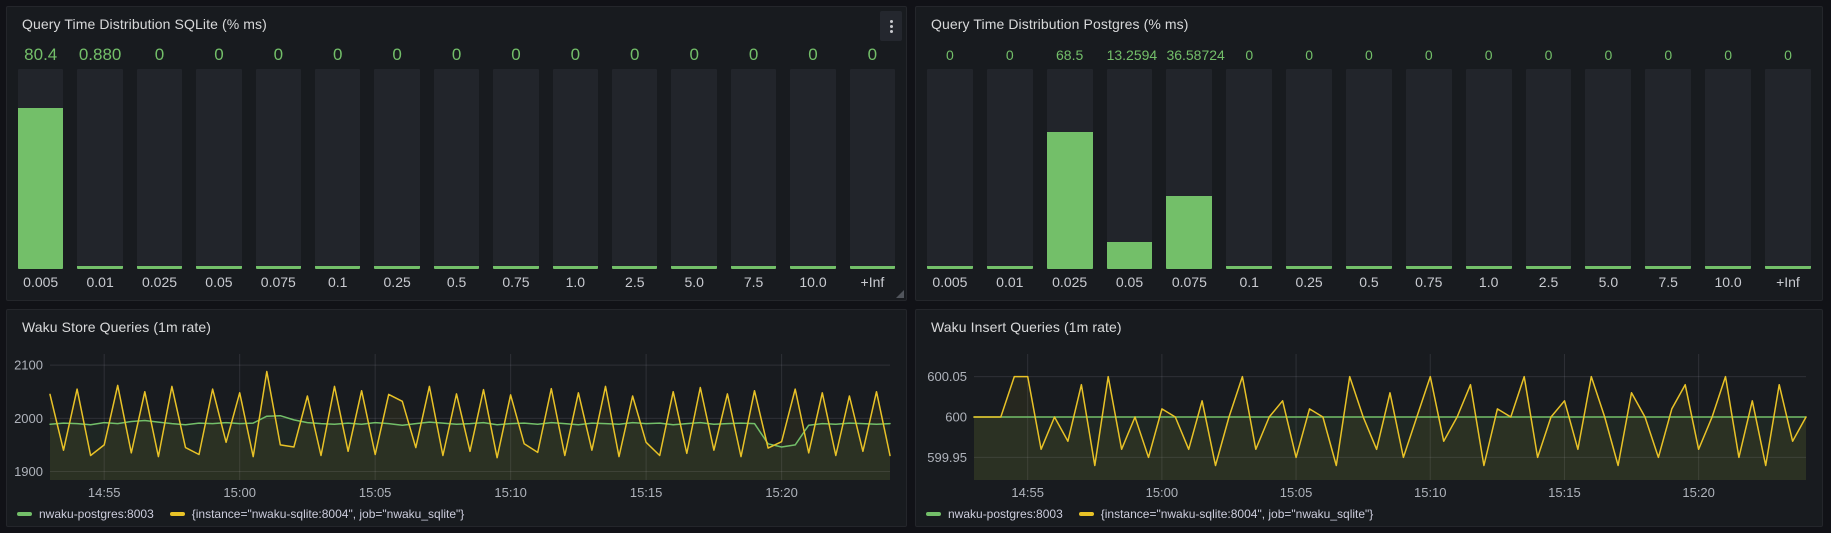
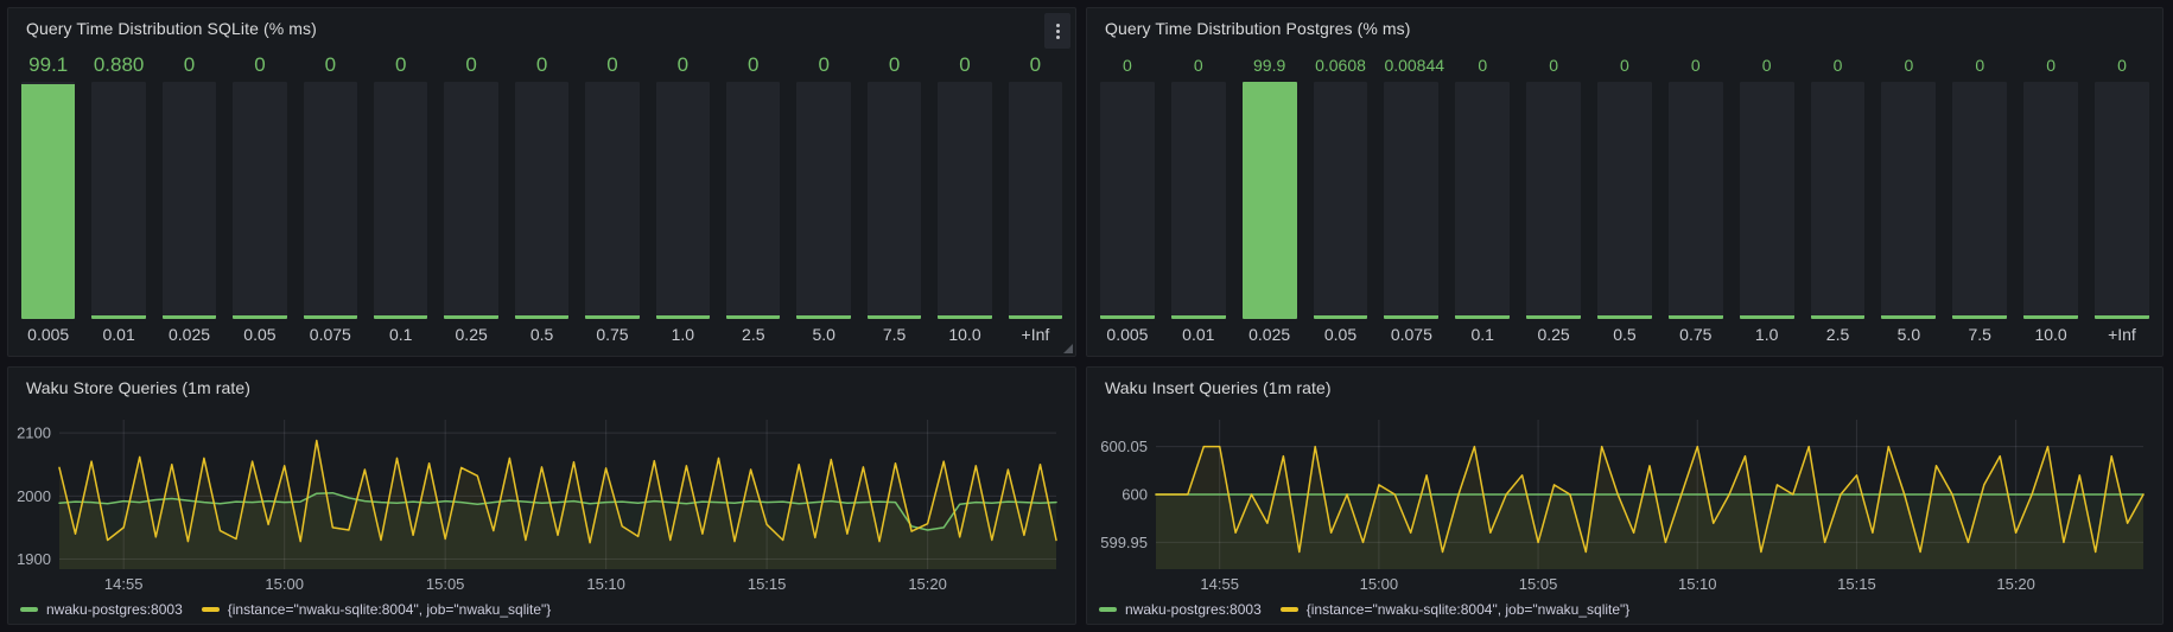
Query Time Distribution SQLite (% ms)/0.005: 80.4 -> 99.1
Query Time Distribution Postgres (% ms)/0.025: 68.5 -> 99.9
Query Time Distribution Postgres (% ms)/0.05: 13.2594 -> 0.0608
Query Time Distribution Postgres (% ms)/0.075: 36.58724 -> 0.00844
